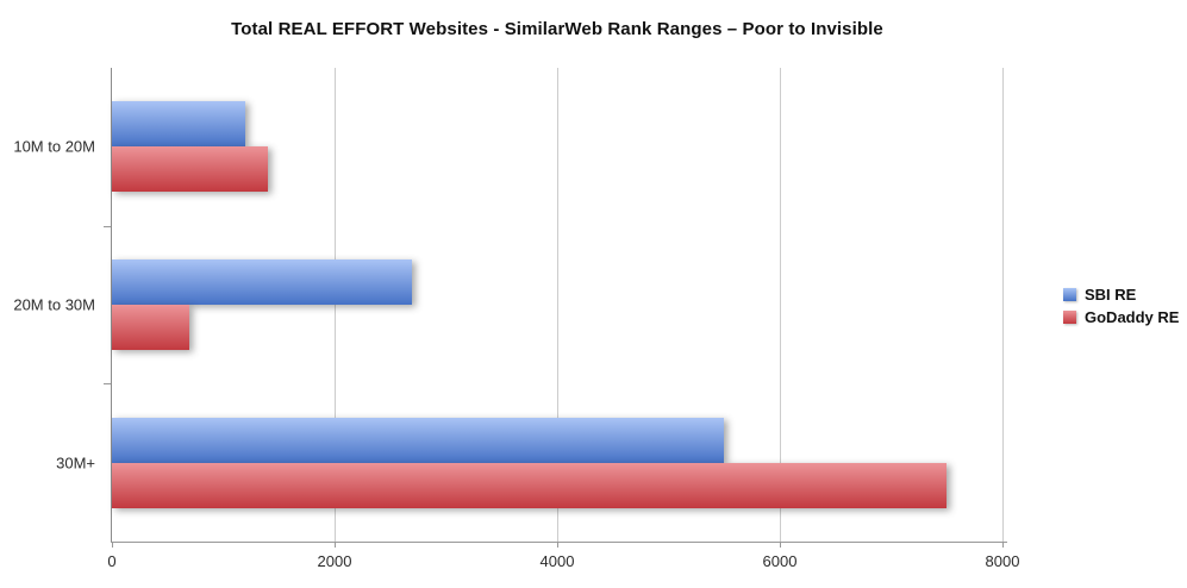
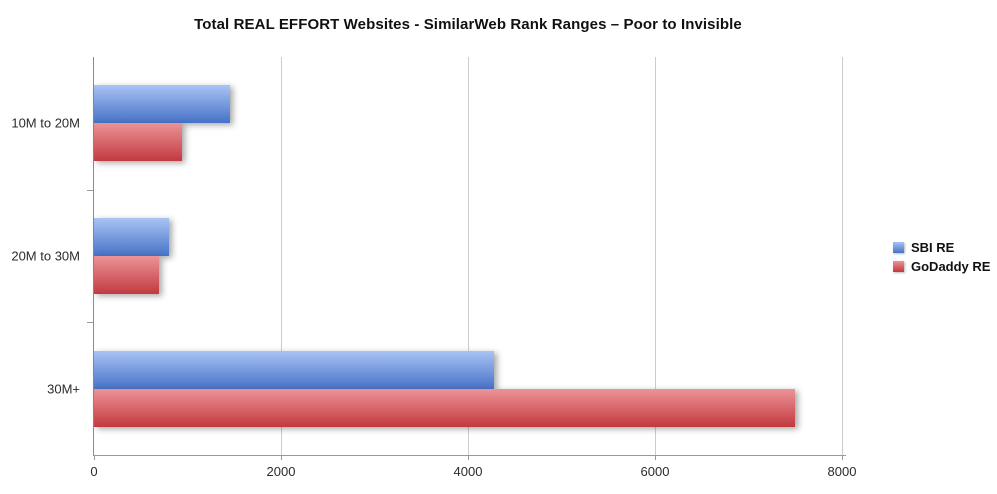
SBI RE/10M to 20M: 1200 -> 1400
GoDaddy RE/10M to 20M: 1400 -> 900
SBI RE/20M to 30M: 2700 -> 800
SBI RE/30M+: 5500 -> 4300
